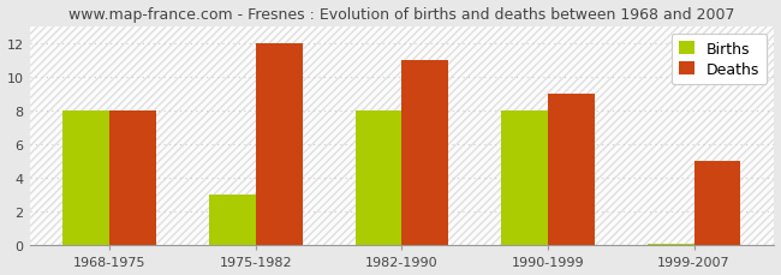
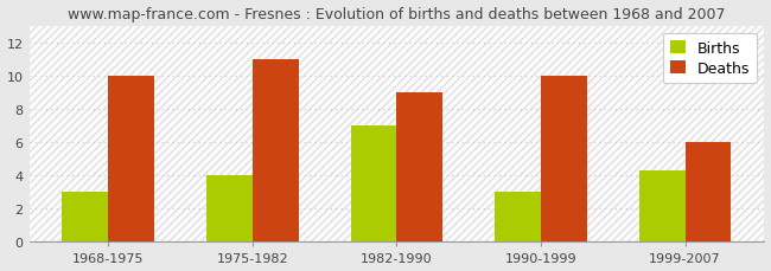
Births/1968-1975: 8.0 -> 3.0
Deaths/1968-1975: 8 -> 10
Births/1975-1982: 3.0 -> 4.0
Deaths/1975-1982: 12 -> 11
Births/1982-1990: 8.0 -> 7.0
Deaths/1982-1990: 11 -> 9
Births/1990-1999: 8.0 -> 3.0
Deaths/1990-1999: 9 -> 10
Births/1999-2007: 0.1 -> 4.3
Deaths/1999-2007: 5 -> 6
